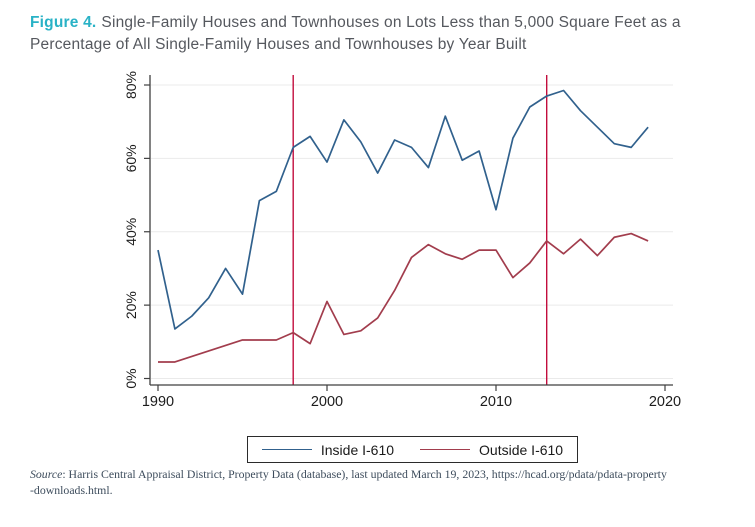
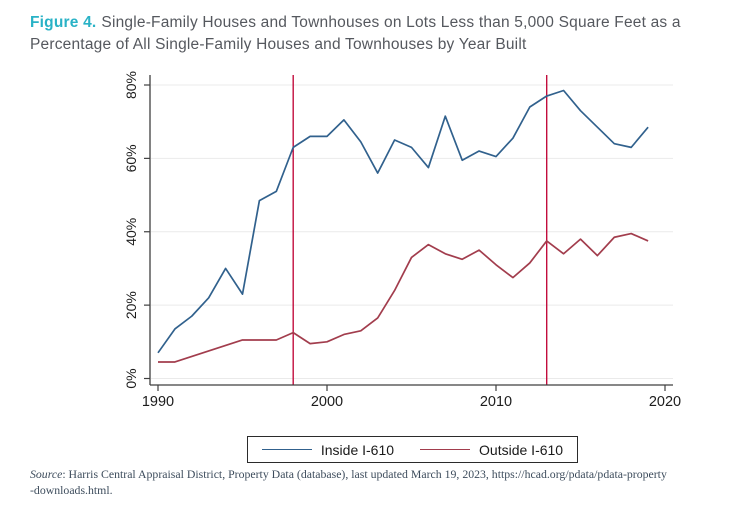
Inside I-610/1990: 35% -> 7%
Inside I-610/2000: 59% -> 66%
Outside I-610/2000: 21% -> 10%
Inside I-610/2010: 46% -> 60%
Outside I-610/2010: 35% -> 31%
